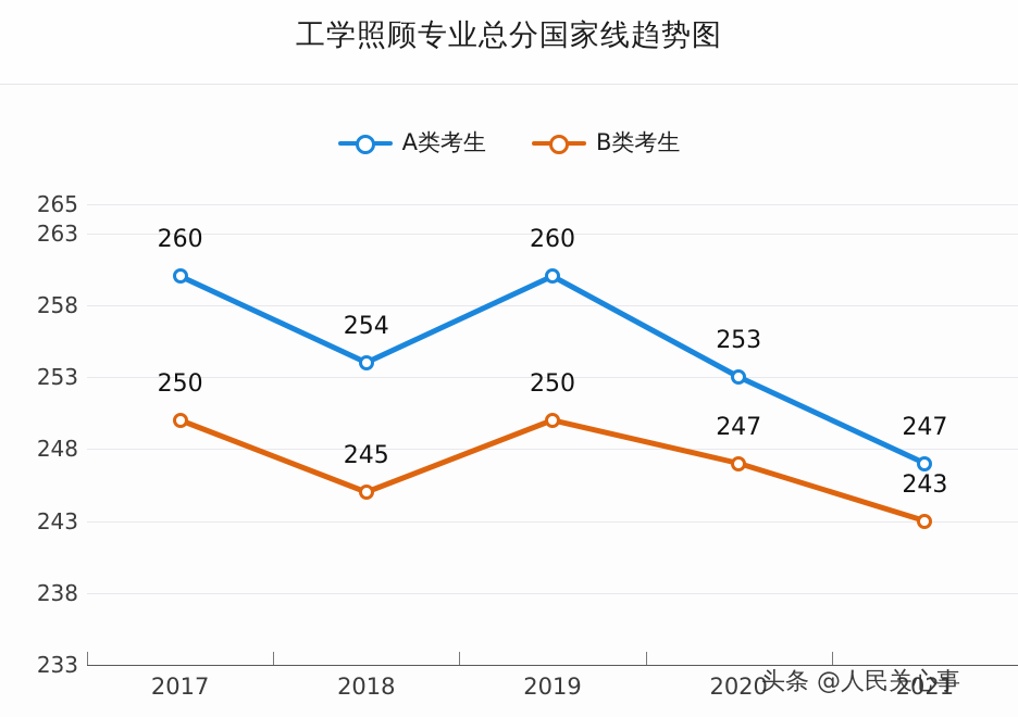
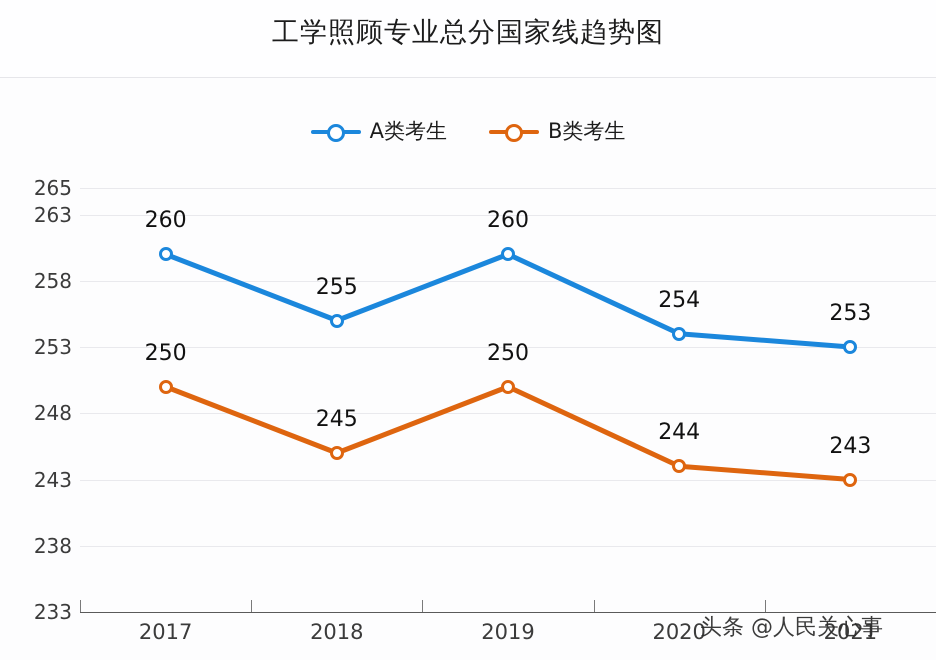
A类考生/2018: 254 -> 255
A类考生/2020: 253 -> 254
B类考生/2020: 247 -> 244
A类考生/2021: 247 -> 253
